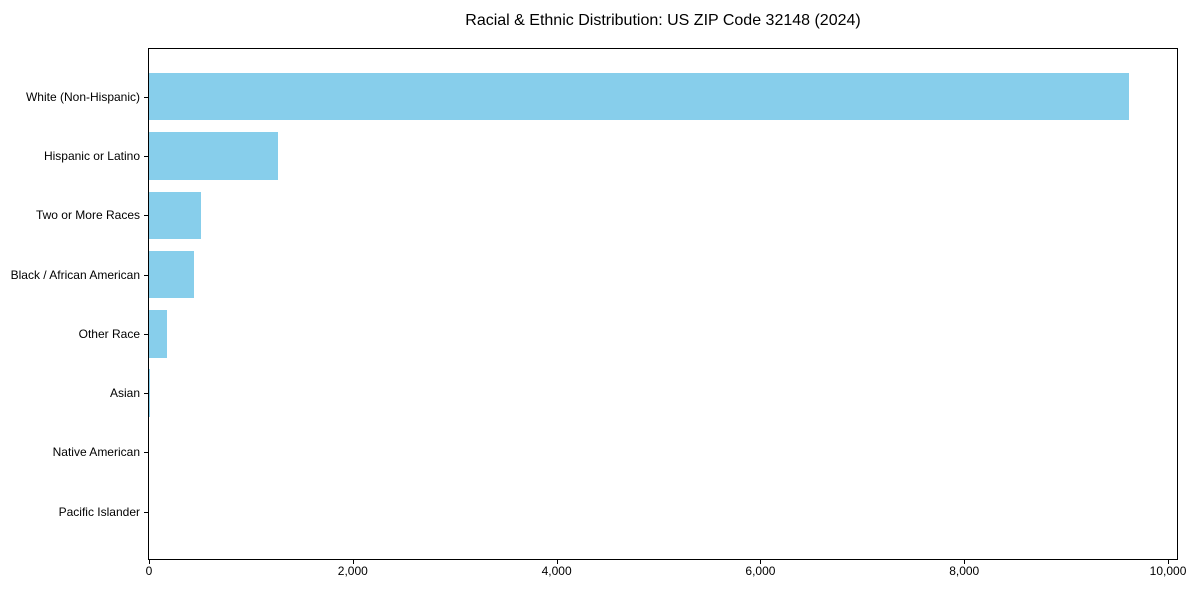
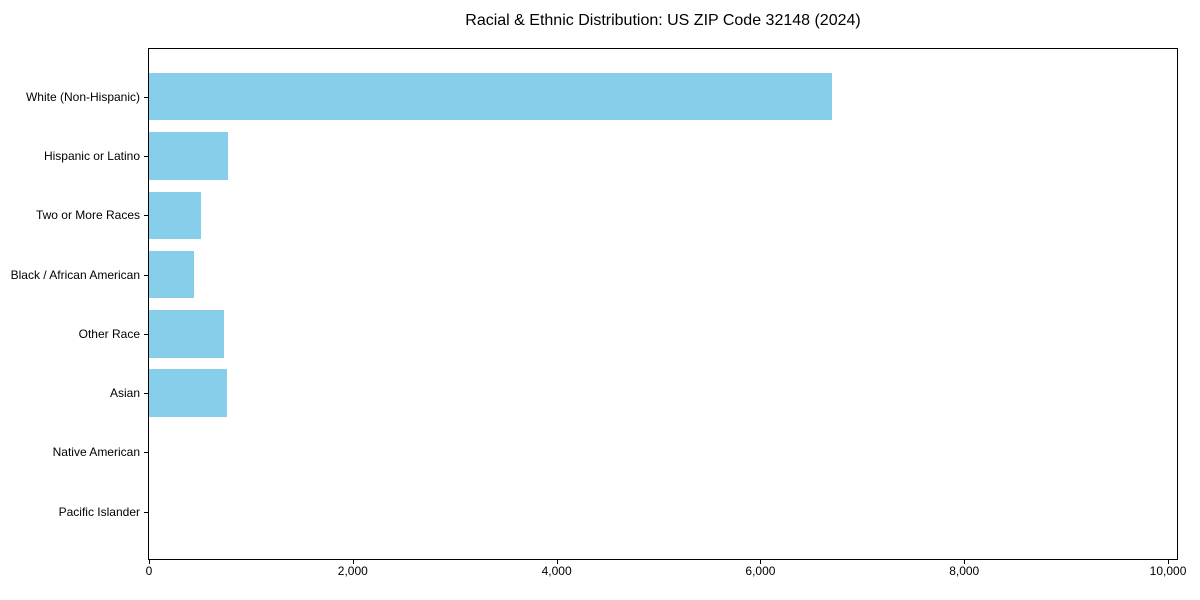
White (Non-Hispanic): 9620 -> 6700
Hispanic or Latino: 1270 -> 780
Other Race: 180 -> 740
Asian: 10 -> 770
